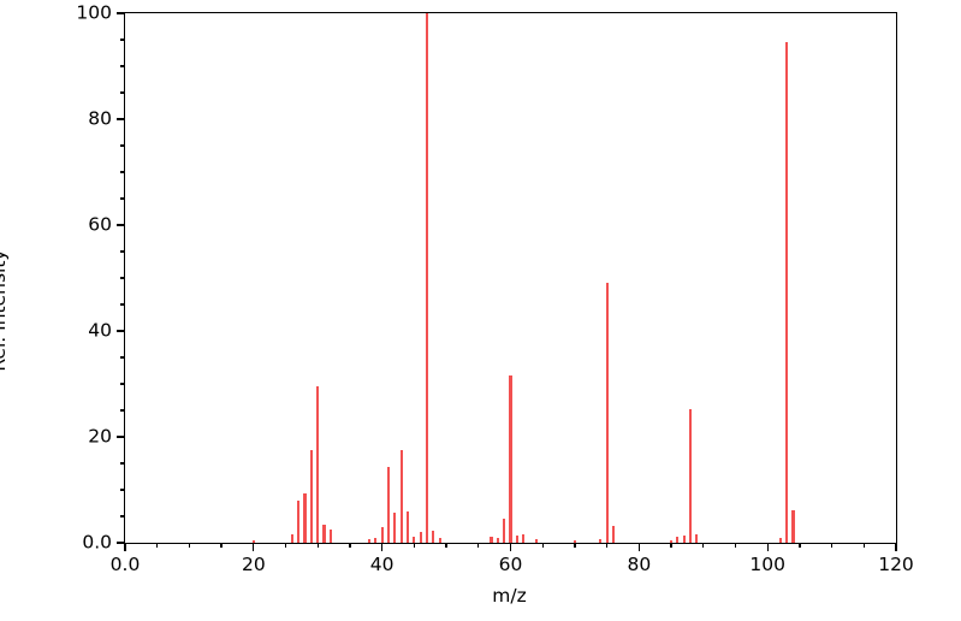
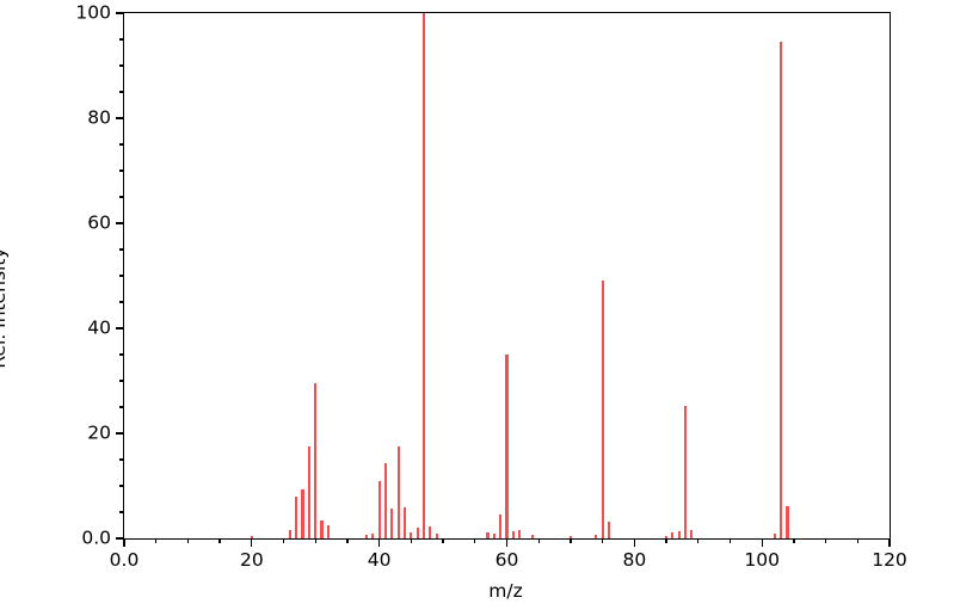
40: 3 -> 11
60: 32 -> 35
